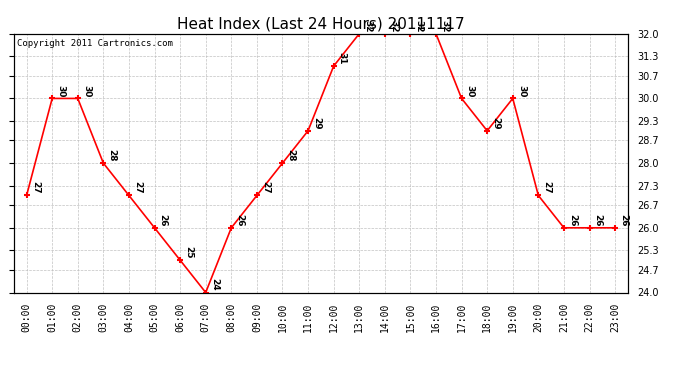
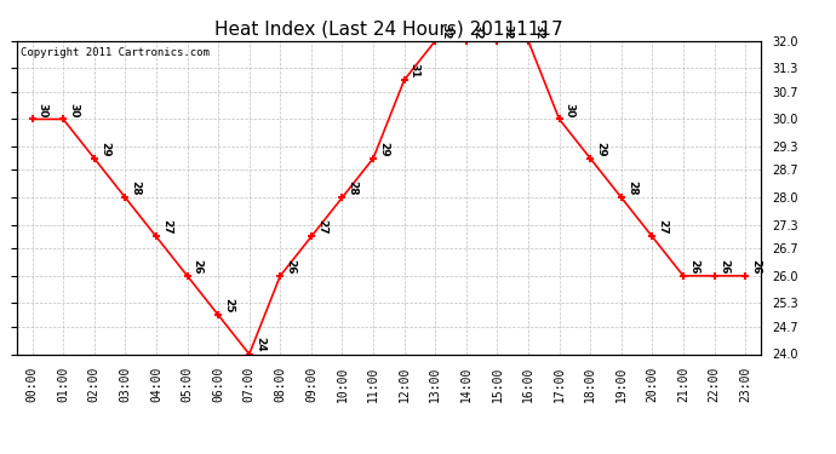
00:00: 27 -> 30
02:00: 30 -> 29
19:00: 30 -> 28
